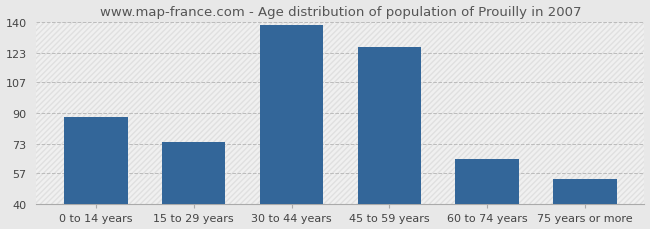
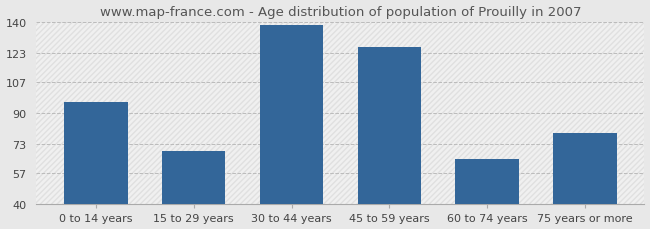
0 to 14 years: 88 -> 96
15 to 29 years: 74 -> 69
75 years or more: 54 -> 79
